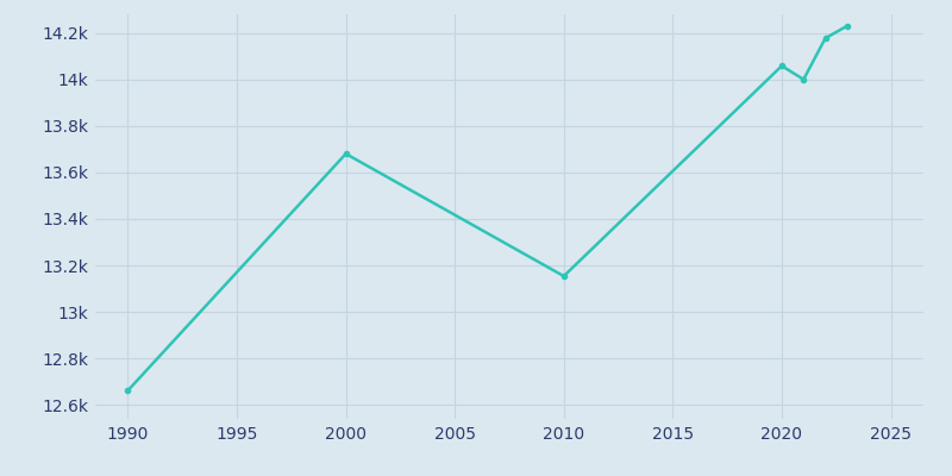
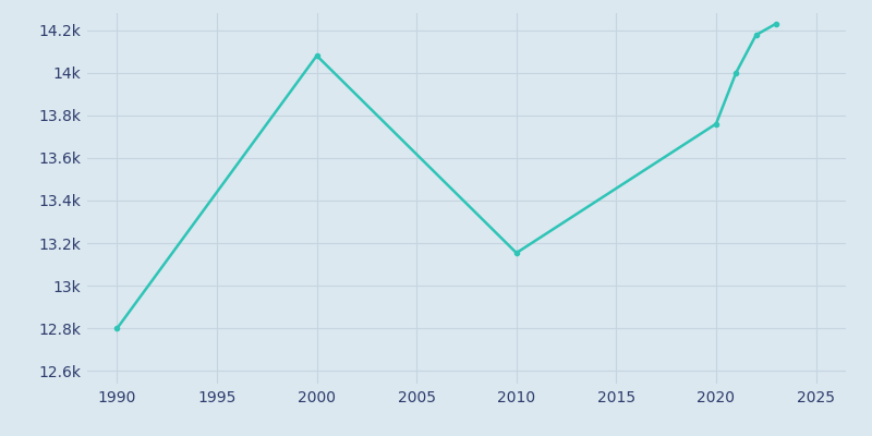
1990: 12.66k -> 12.80k
2000: 13.68k -> 14.08k
2020: 14.06k -> 13.76k
